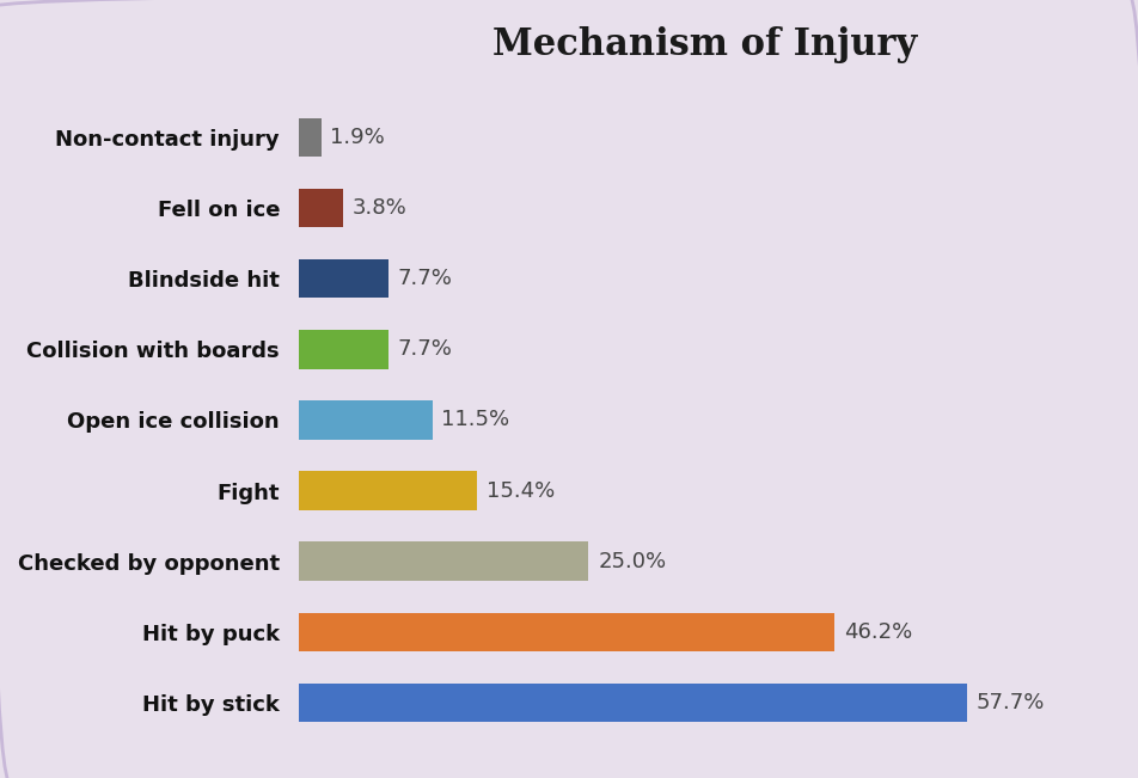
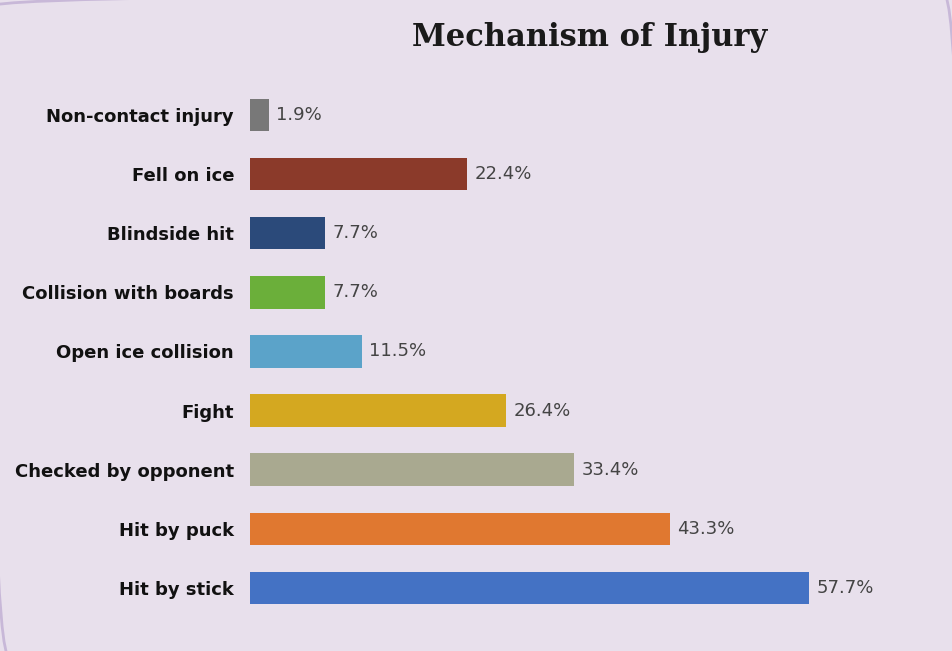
Fell on ice: 3.8% -> 22.4%
Fight: 15.4% -> 26.4%
Checked by opponent: 25.0% -> 33.4%
Hit by puck: 46.2% -> 43.3%
